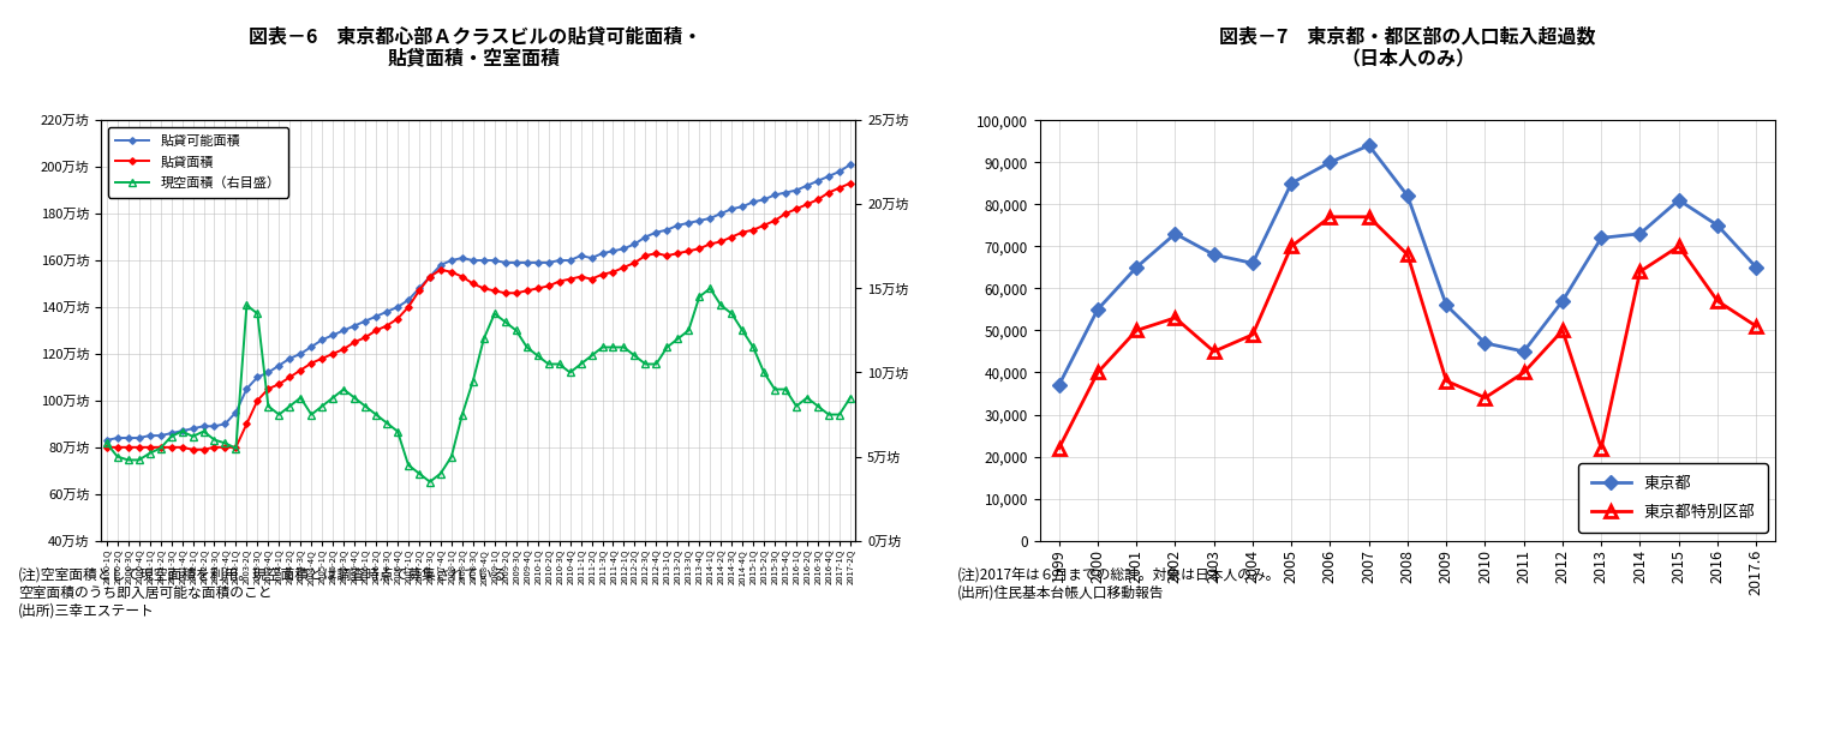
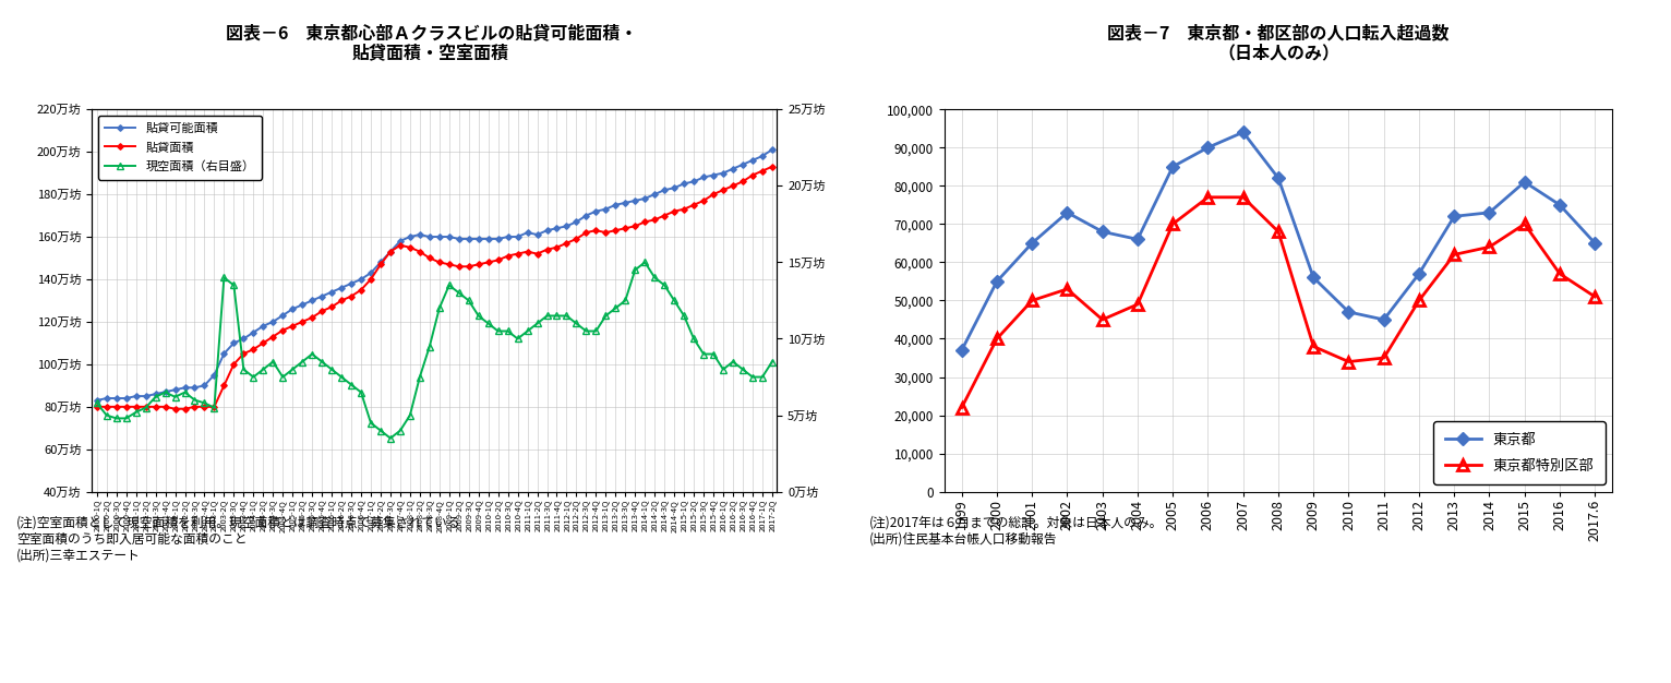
東京都特別区部/2011: 40,000 -> 35,000
東京都特別区部/2013: 22,000 -> 62,000
